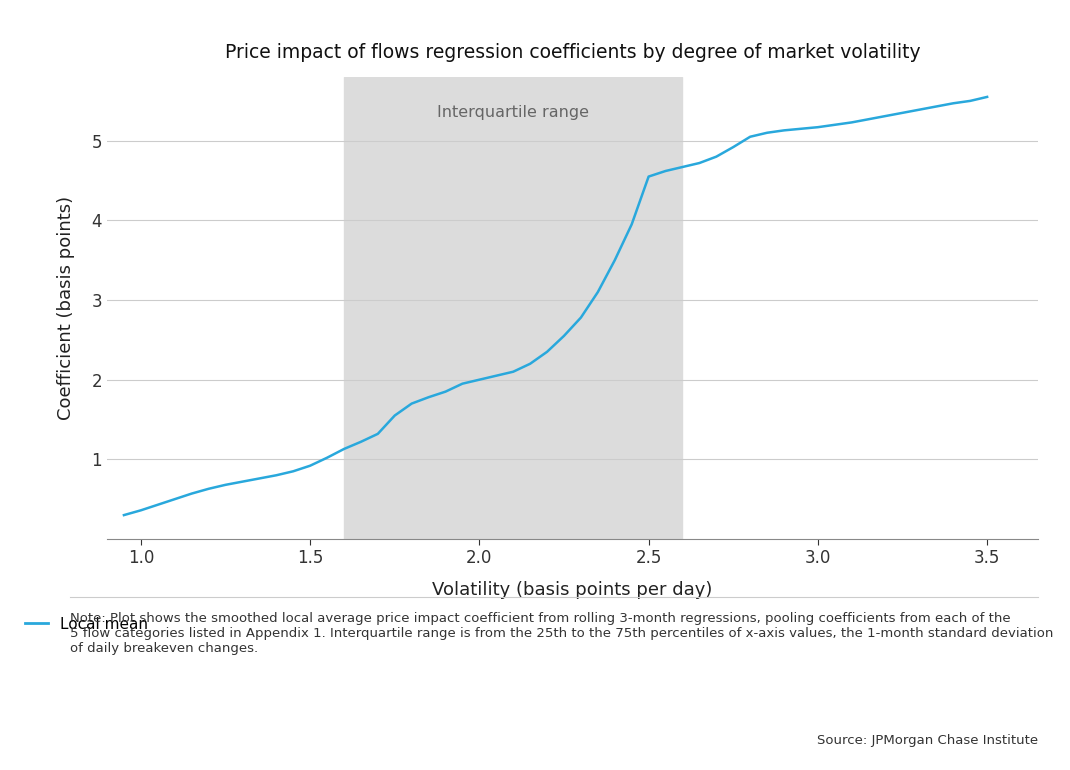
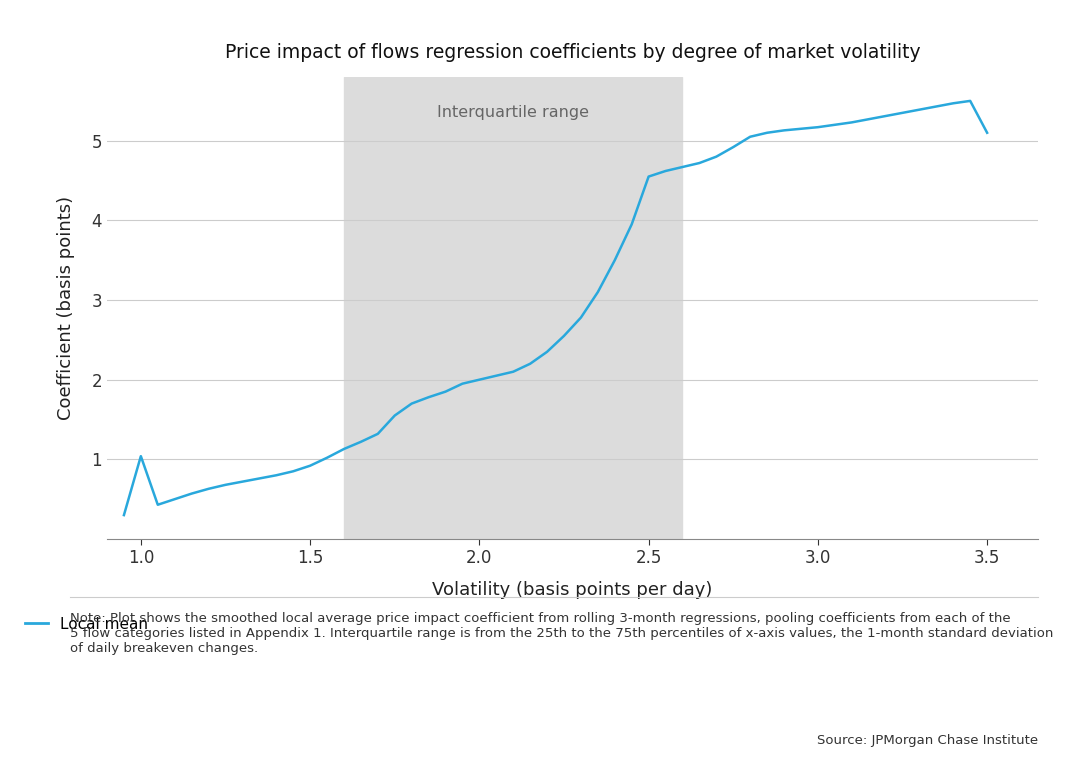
1.0: 0.36 -> 1.04
3.5: 5.55 -> 5.10
